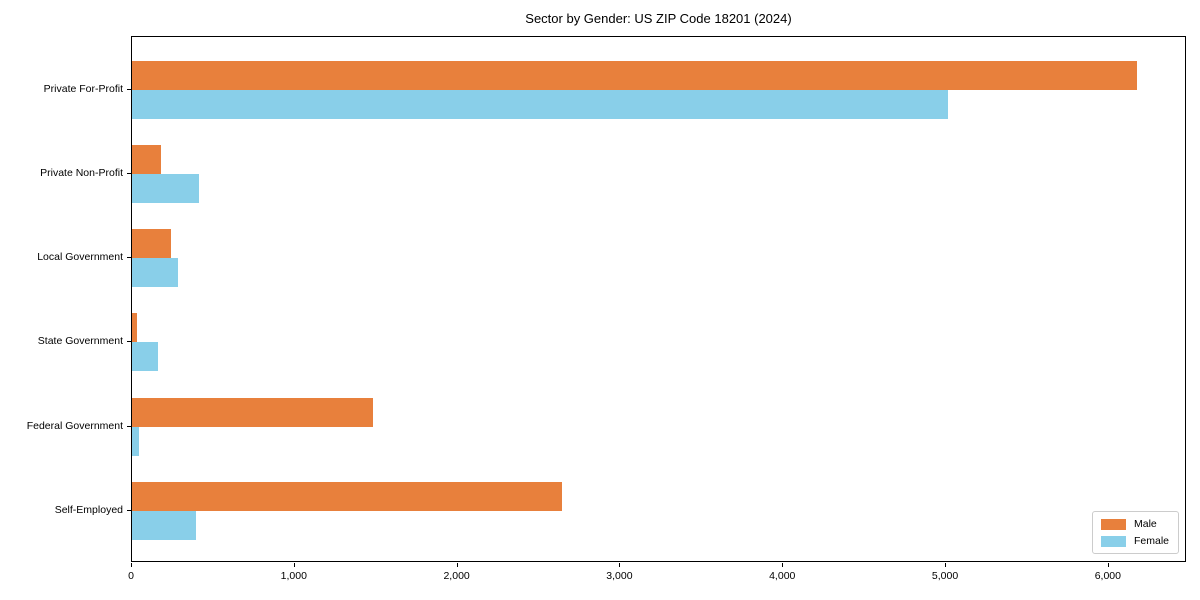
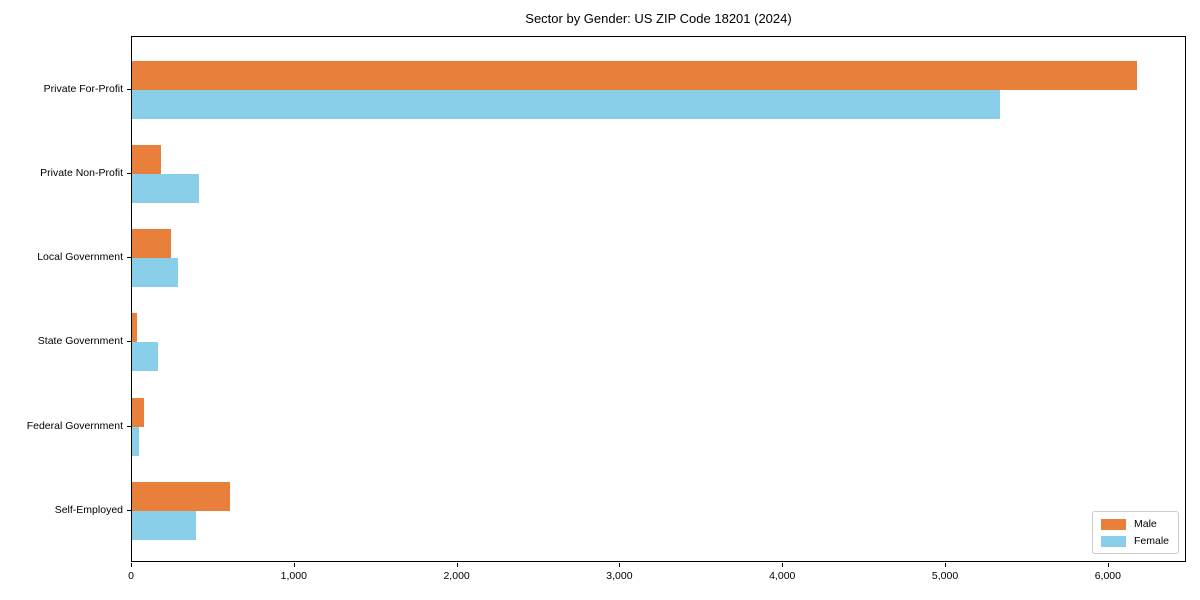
Female/Private For-Profit: 5010 -> 5330
Male/Federal Government: 1480 -> 80
Male/Self-Employed: 2640 -> 600
